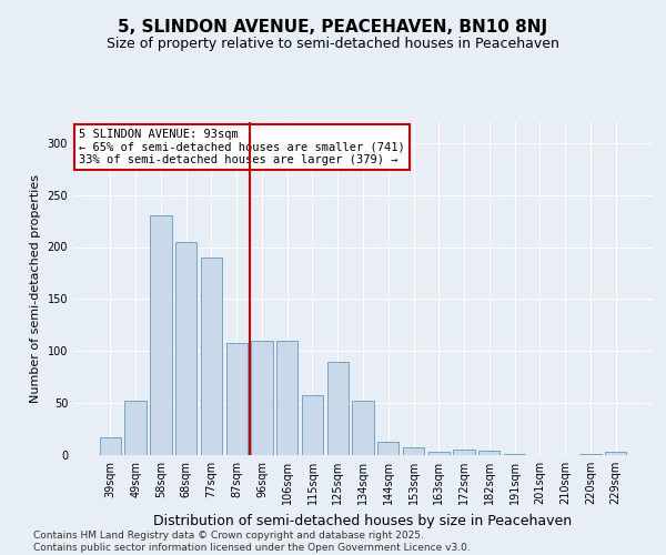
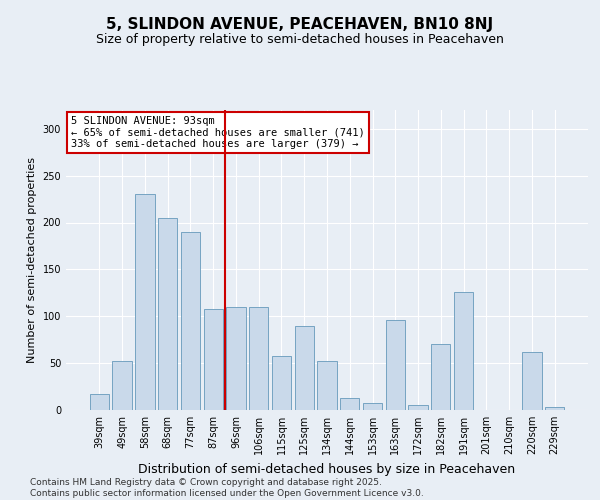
163sqm: 3 -> 96
182sqm: 4 -> 70
191sqm: 1 -> 126
220sqm: 1 -> 62
